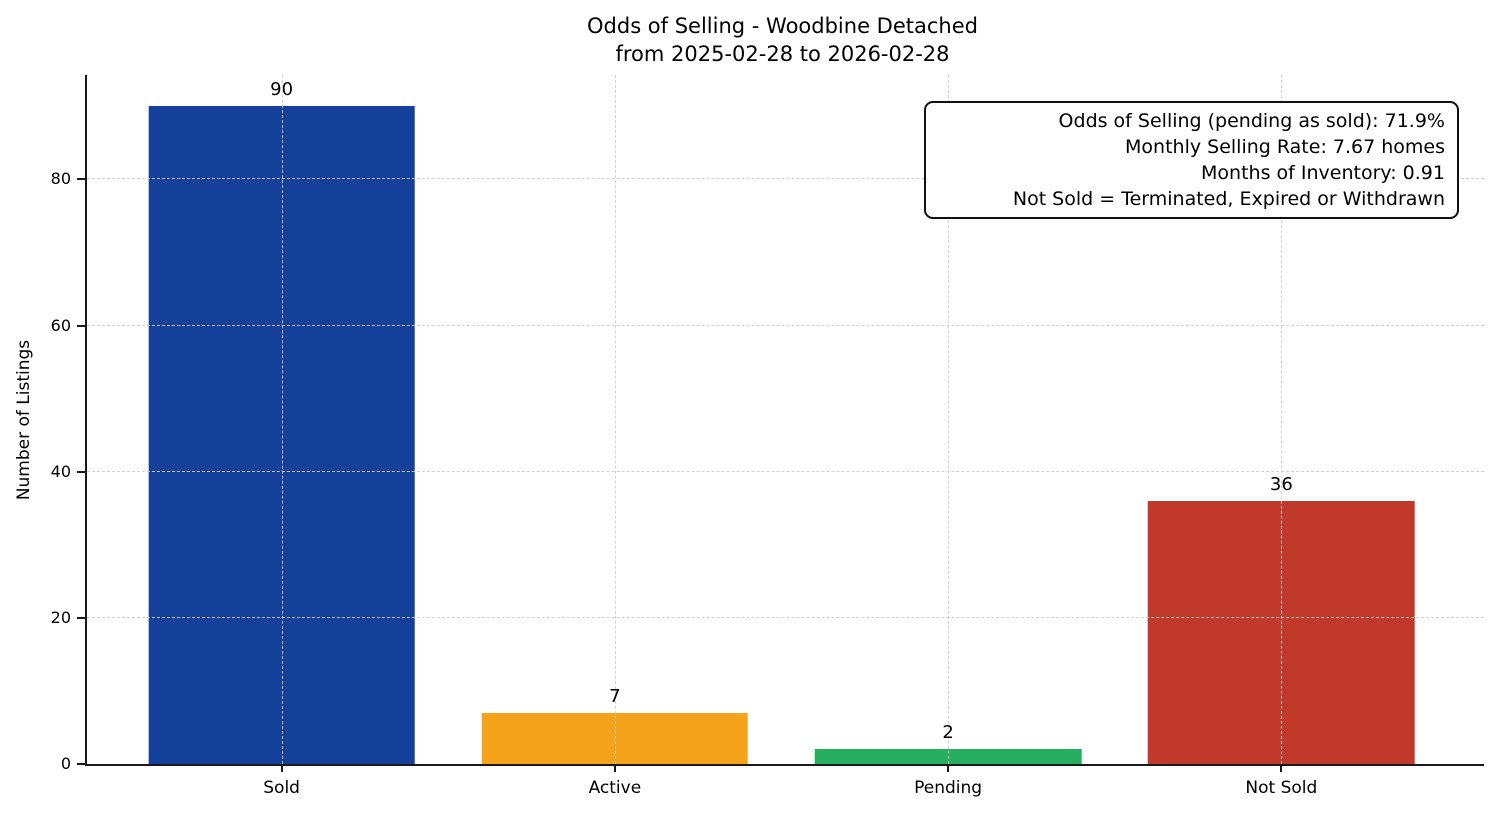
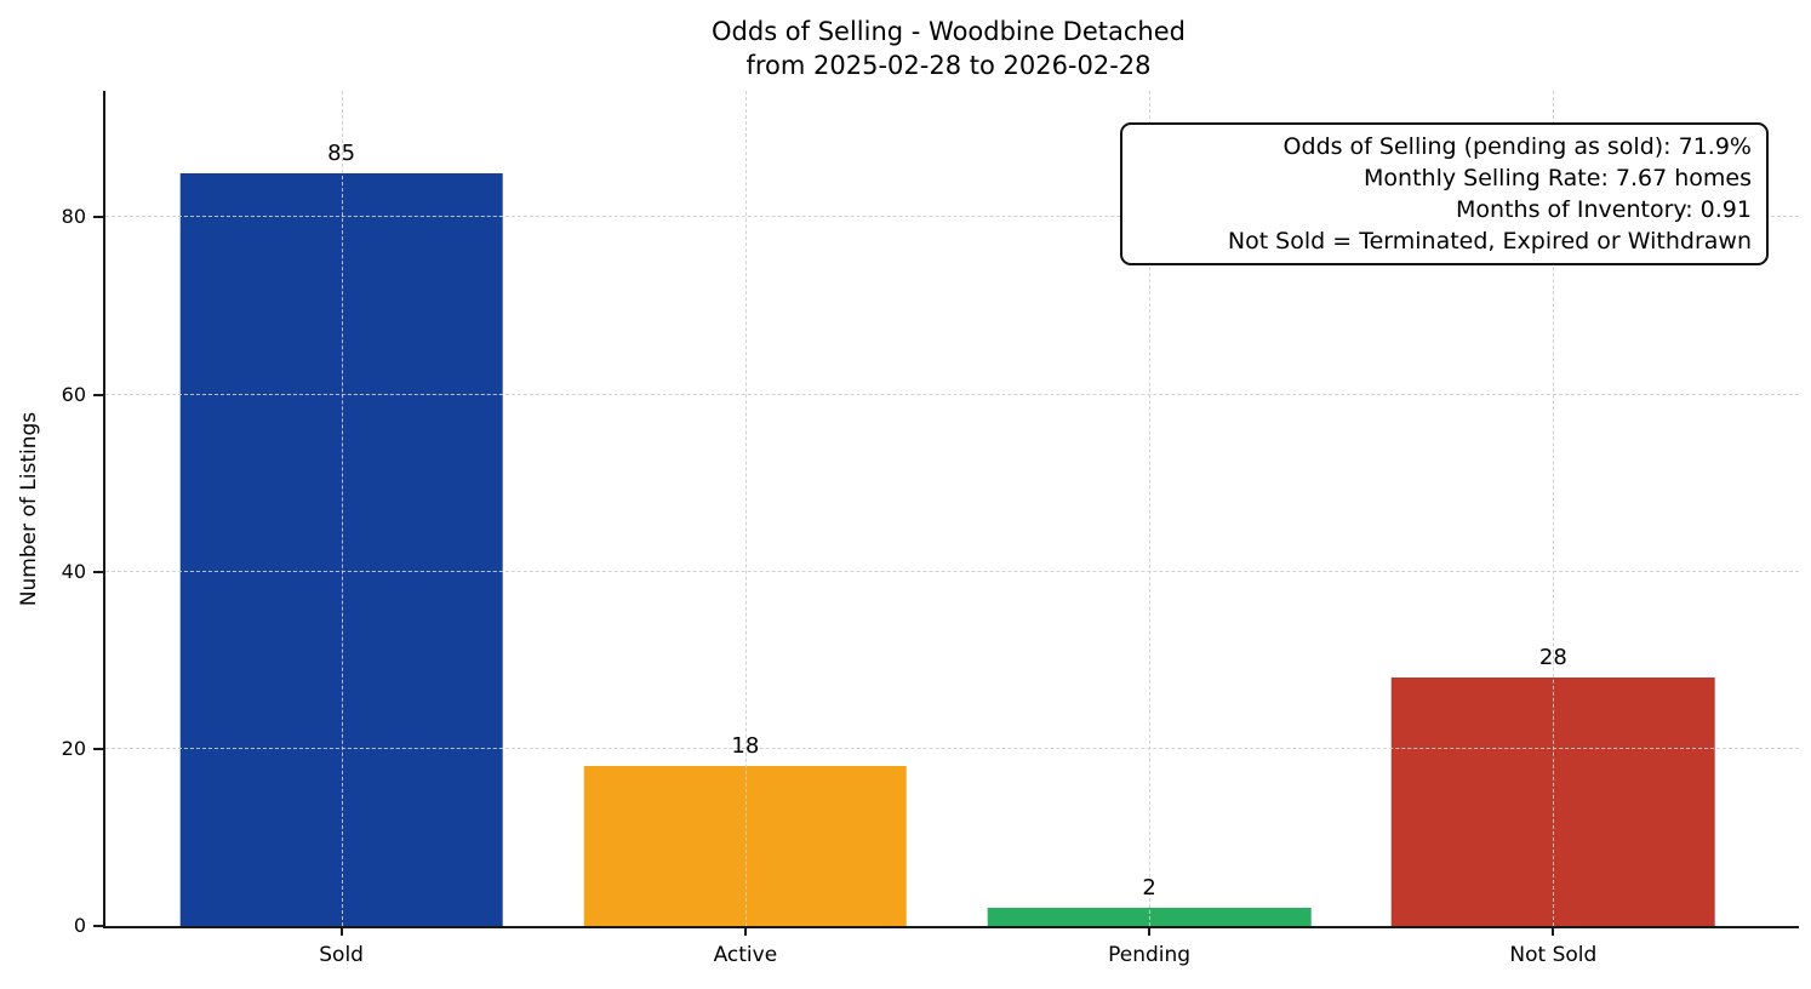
Sold: 90 -> 85
Active: 7 -> 18
Not Sold: 36 -> 28
